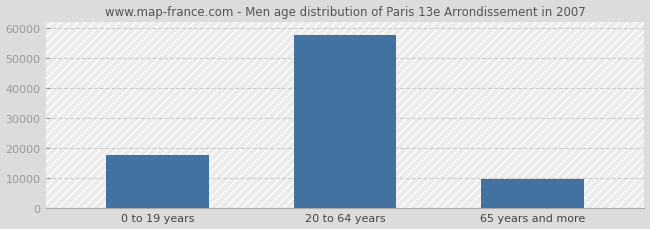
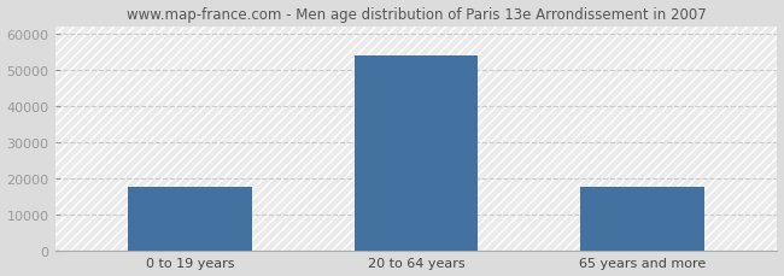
20 to 64 years: 57500 -> 54000
65 years and more: 9500 -> 17500
